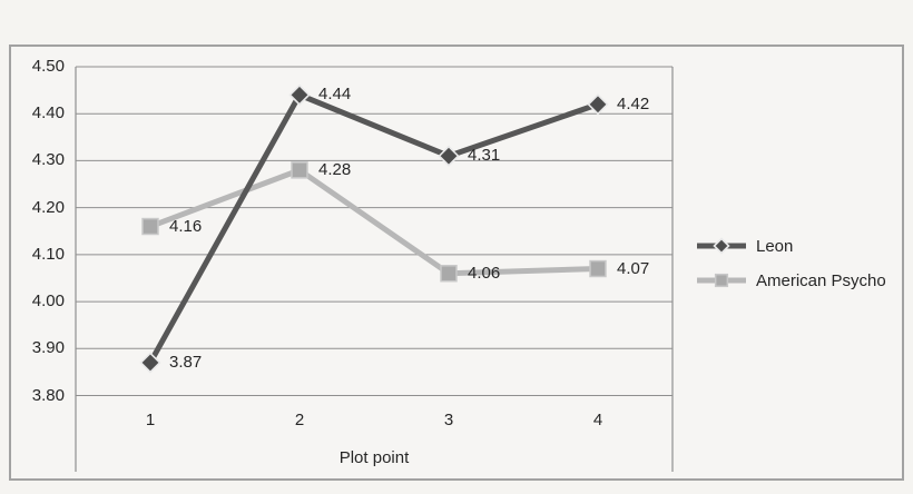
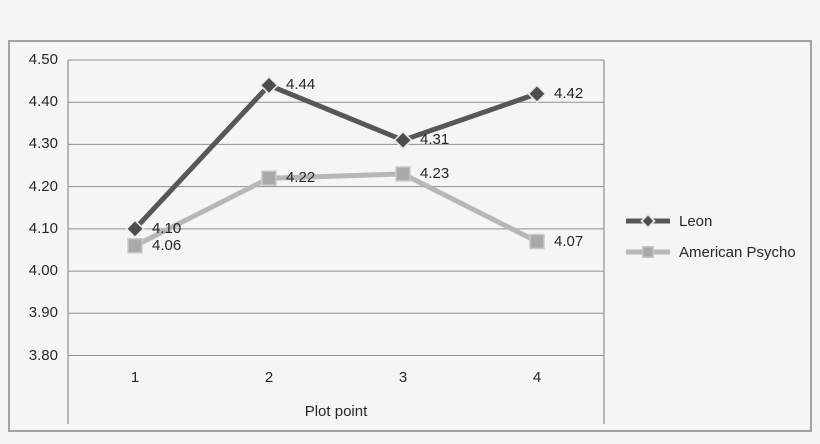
Leon/1: 3.87 -> 4.10
American Psycho/1: 4.16 -> 4.06
American Psycho/2: 4.28 -> 4.22
American Psycho/3: 4.06 -> 4.23
